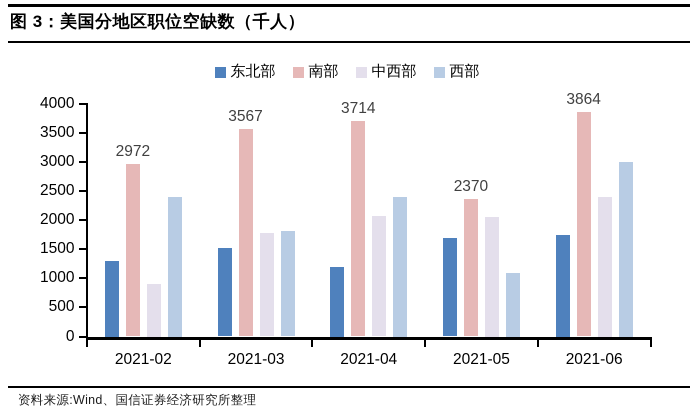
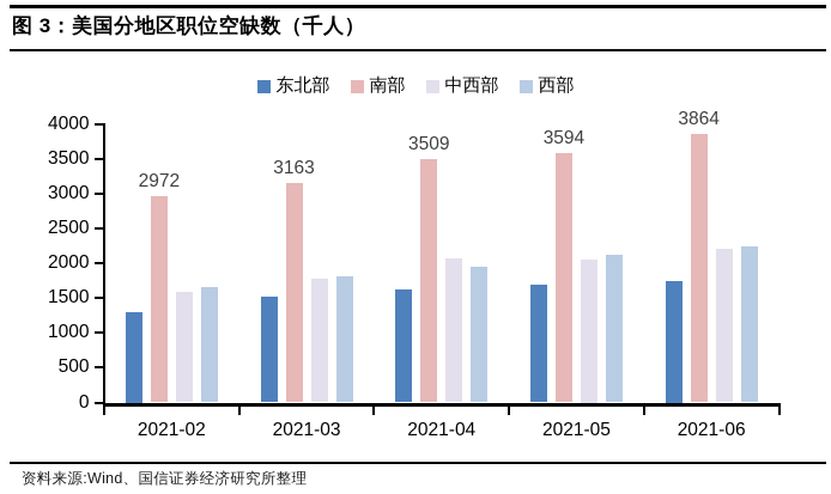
中西部/2021-02: 900 -> 1600
西部/2021-02: 2400 -> 1700
南部/2021-03: 3567 -> 3163
东北部/2021-04: 1200 -> 1600
南部/2021-04: 3714 -> 3509
西部/2021-04: 2400 -> 2000
南部/2021-05: 2370 -> 3594
西部/2021-05: 1100 -> 2100
中西部/2021-06: 2400 -> 2200
西部/2021-06: 3000 -> 2200
